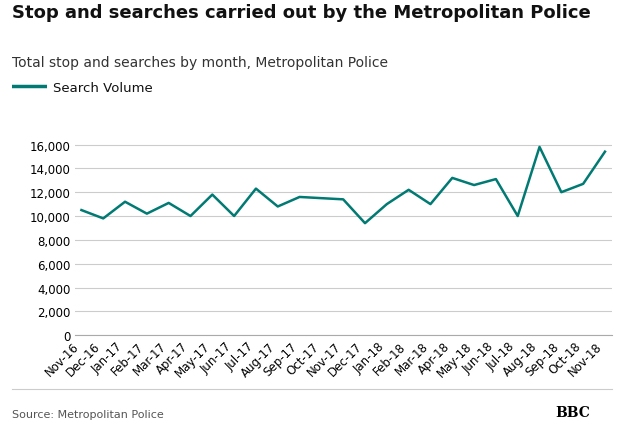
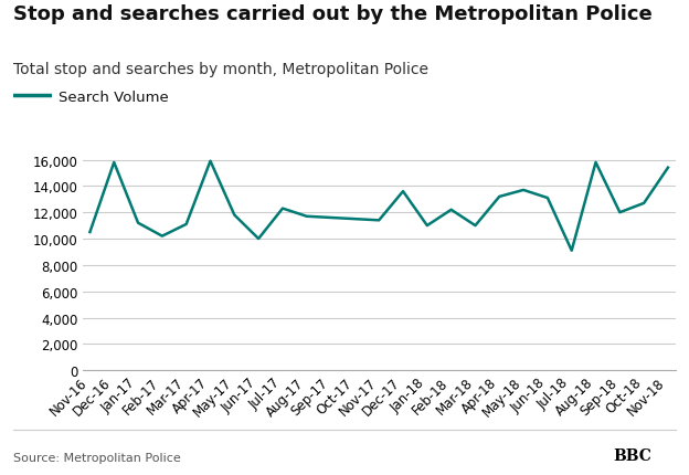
Dec-16: 9,800 -> 15,800
Apr-17: 10,000 -> 15,900
Aug-17: 10,800 -> 11,700
Dec-17: 9,400 -> 13,600
May-18: 12,600 -> 13,700
Jul-18: 10,000 -> 9,100
